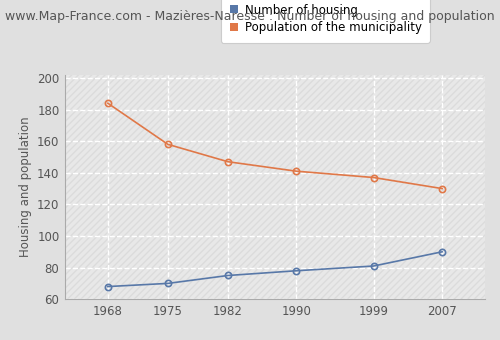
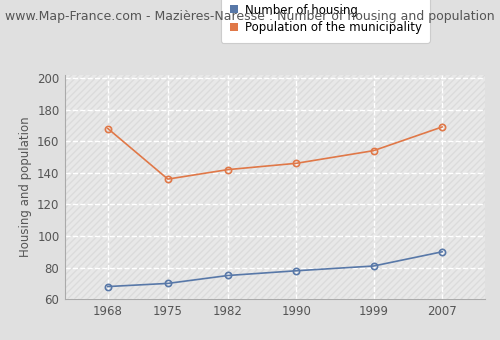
Population of the municipality/1968: 184 -> 168
Population of the municipality/1975: 158 -> 136
Population of the municipality/1982: 147 -> 142
Population of the municipality/1990: 141 -> 146
Population of the municipality/1999: 137 -> 154
Population of the municipality/2007: 130 -> 169
